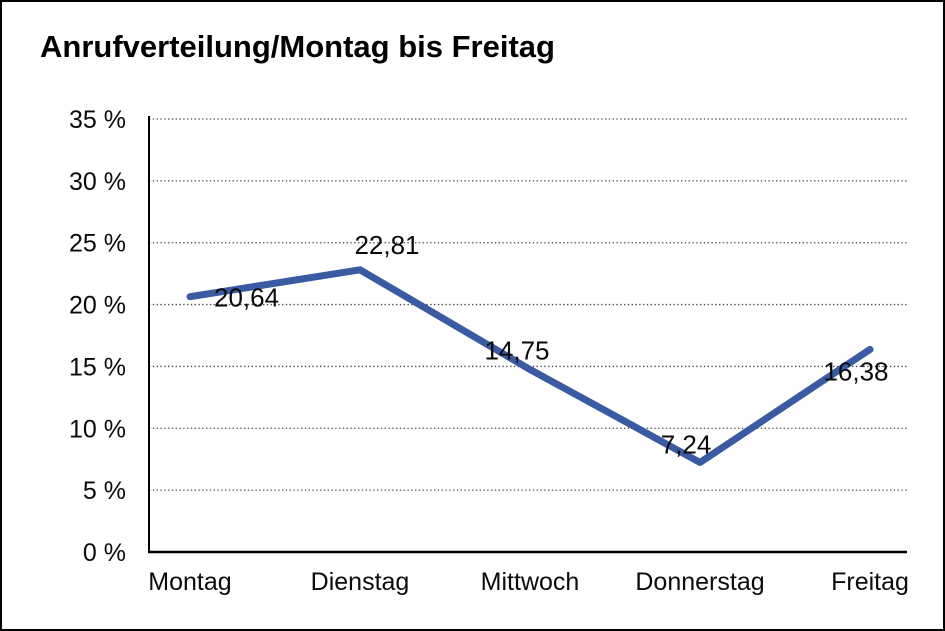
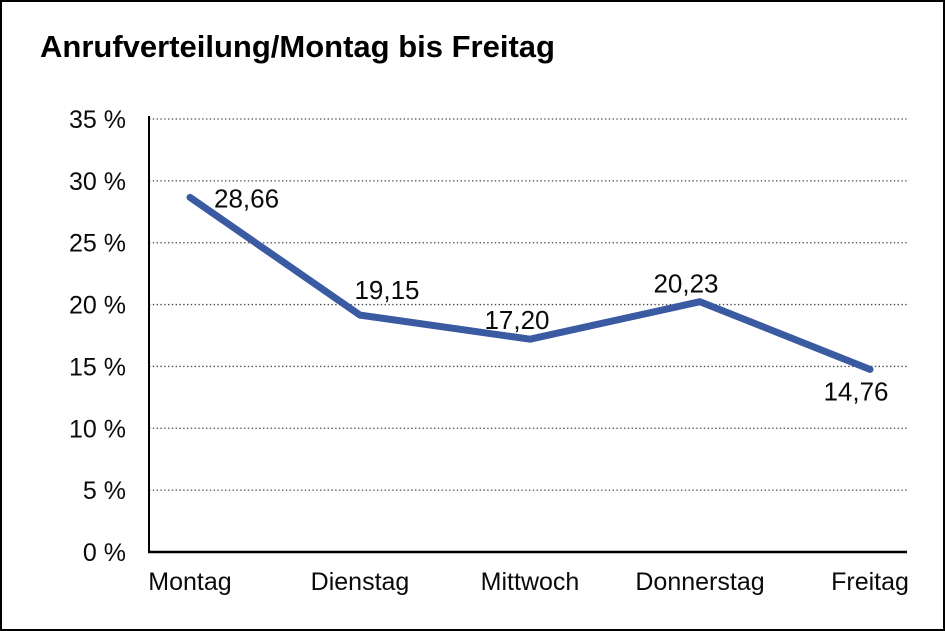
Montag: 20,64 -> 28,66
Dienstag: 22,81 -> 19,15
Mittwoch: 14,75 -> 17,20
Donnerstag: 7,24 -> 20,23
Freitag: 16,38 -> 14,76
